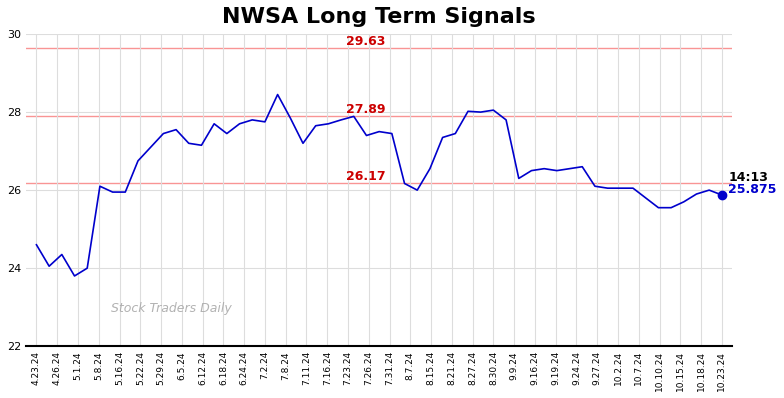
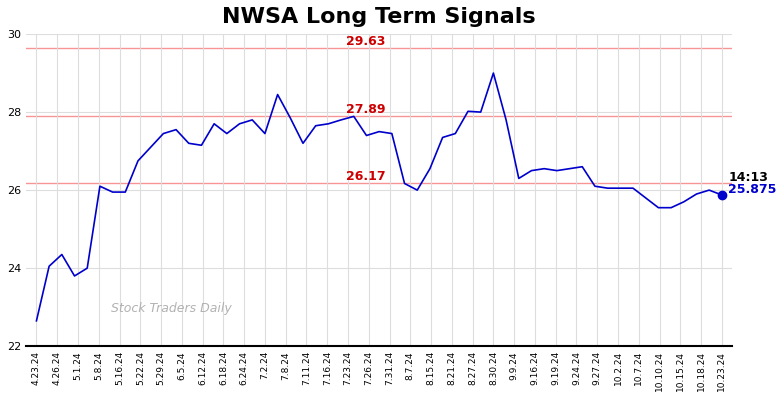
4.23.24: 24.60 -> 22.65
7.2.24: 27.75 -> 27.45
8.30.24: 28.05 -> 29.00
